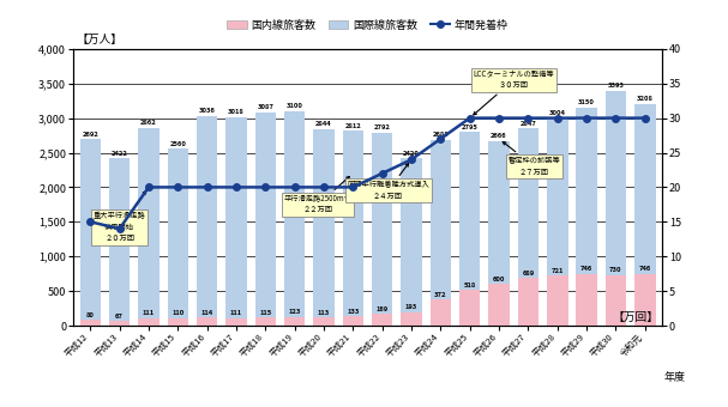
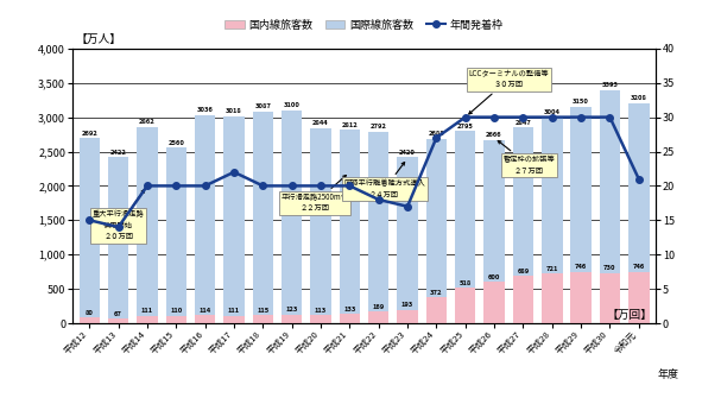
年間発着枠/平成17: 20 -> 22
年間発着枠/平成22: 22 -> 18
年間発着枠/平成23: 24 -> 17
年間発着枠/令和元: 30 -> 21
